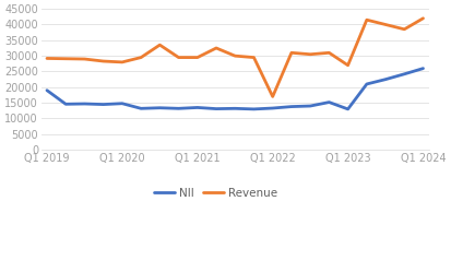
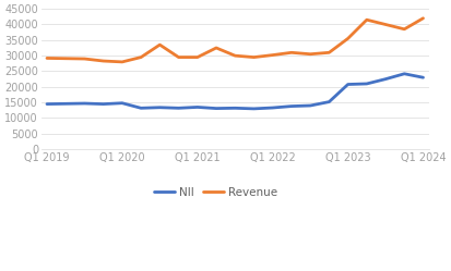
NII/Q1 2019: 19000 -> 14500
Revenue/Q1 2022: 17000 -> 30200
NII/Q1 2023: 13000 -> 20800
Revenue/Q1 2023: 27000 -> 35500
NII/Q1 2024: 26000 -> 23000
